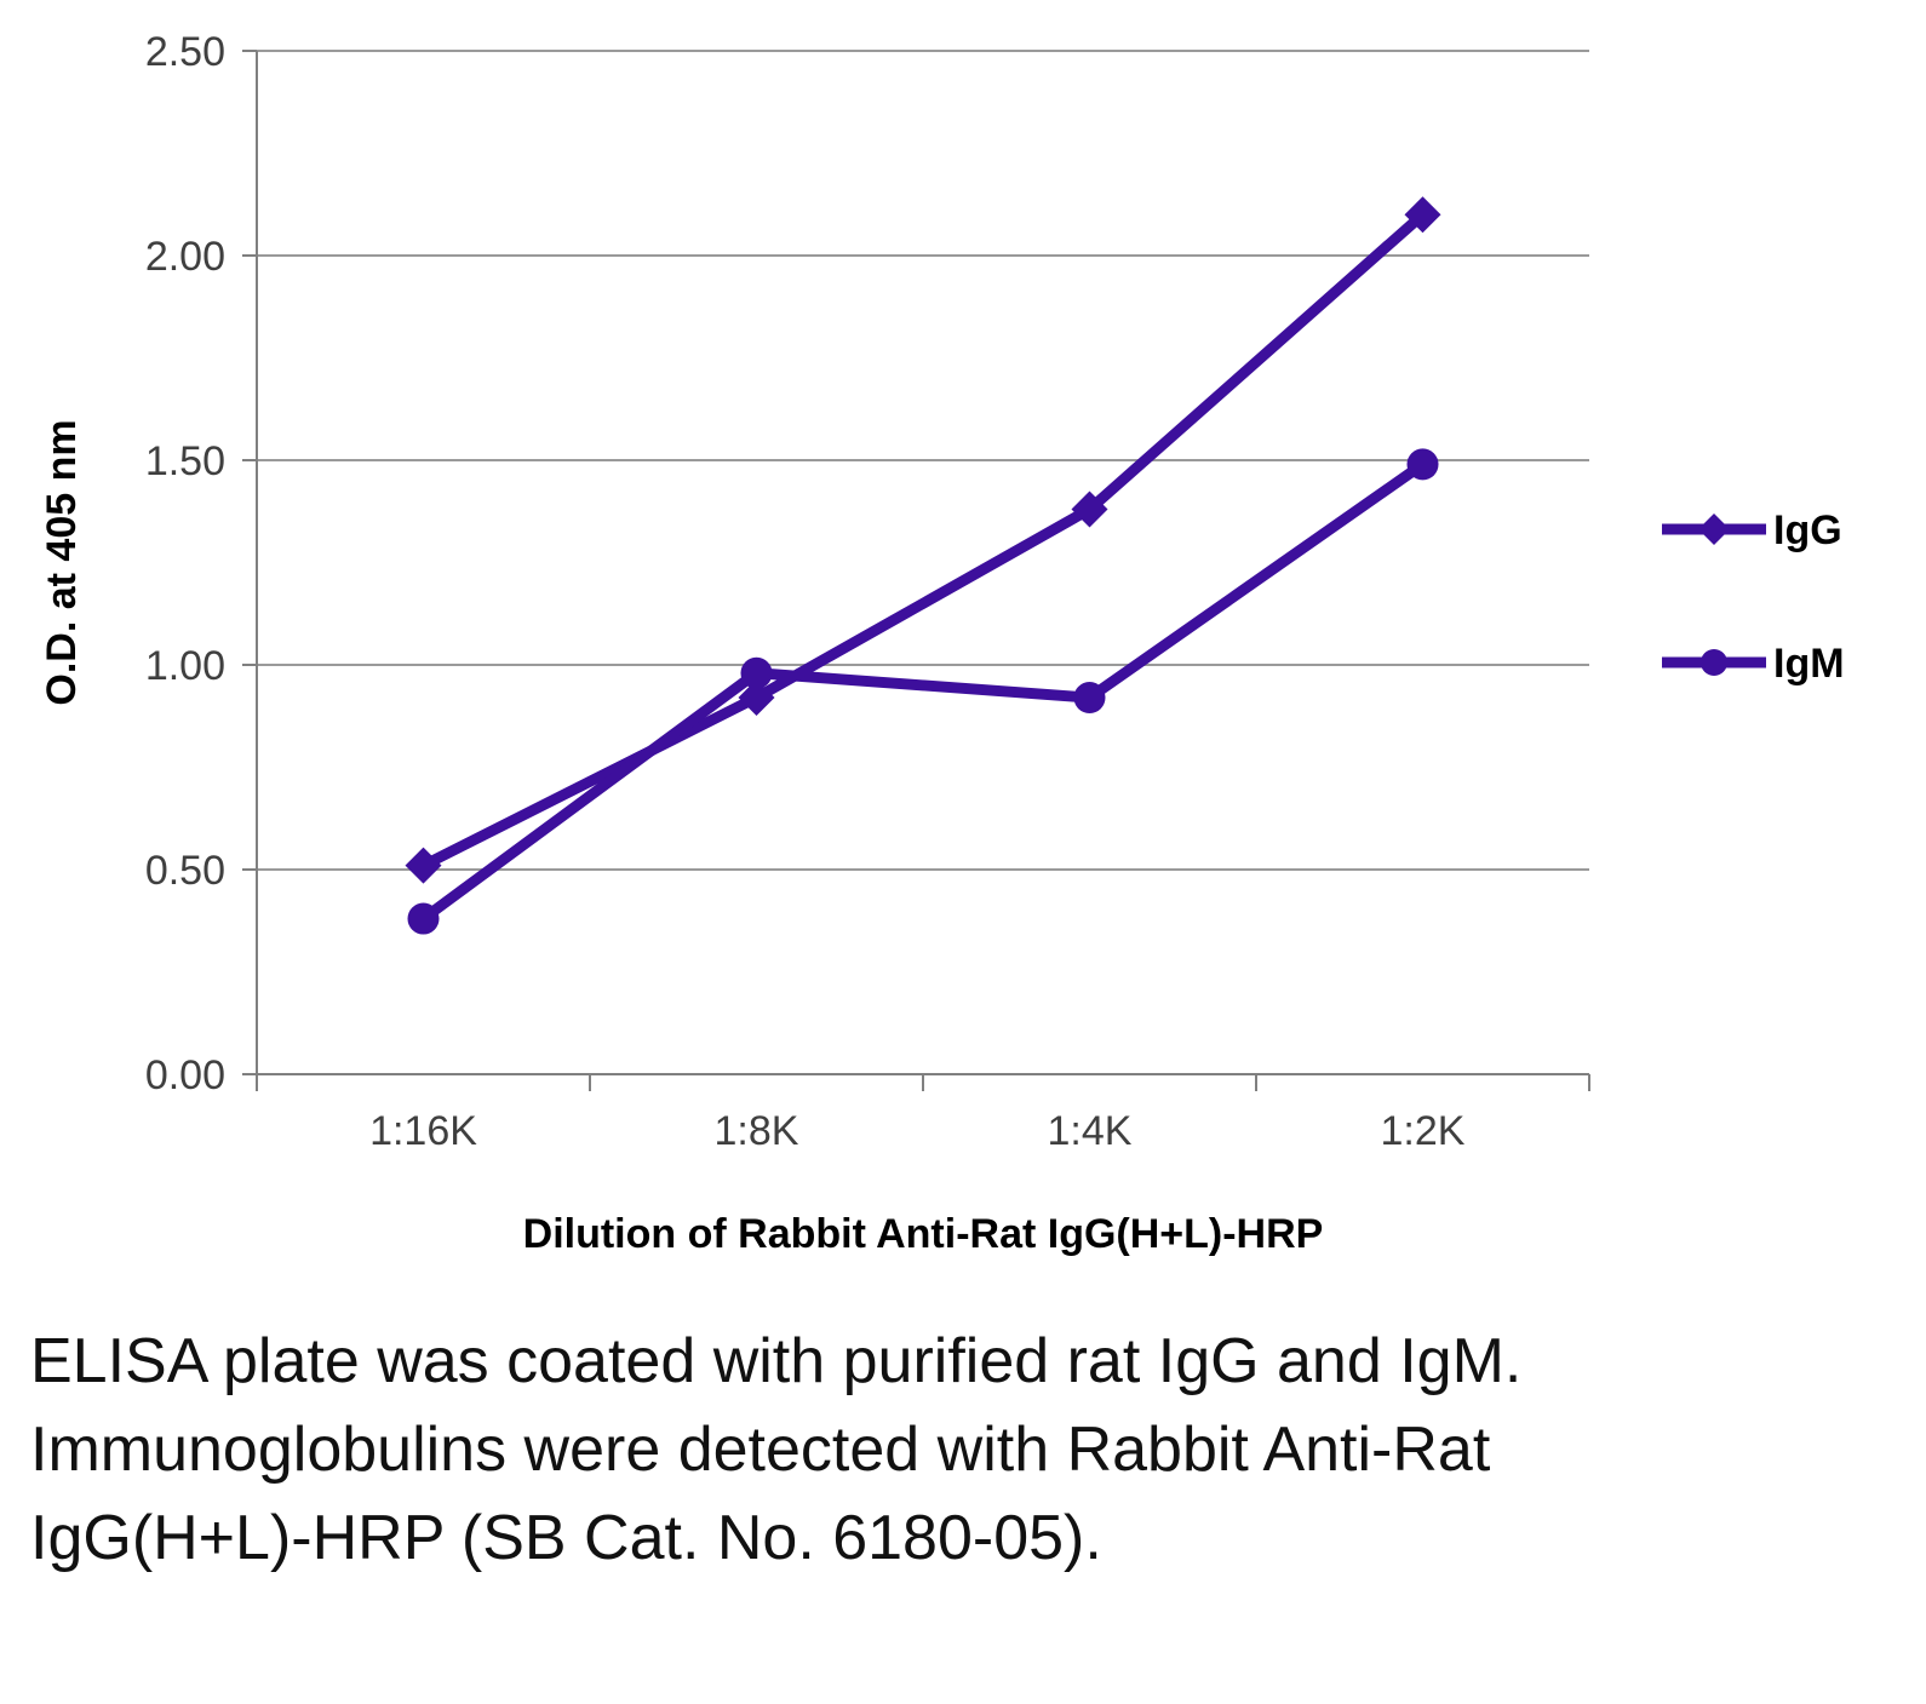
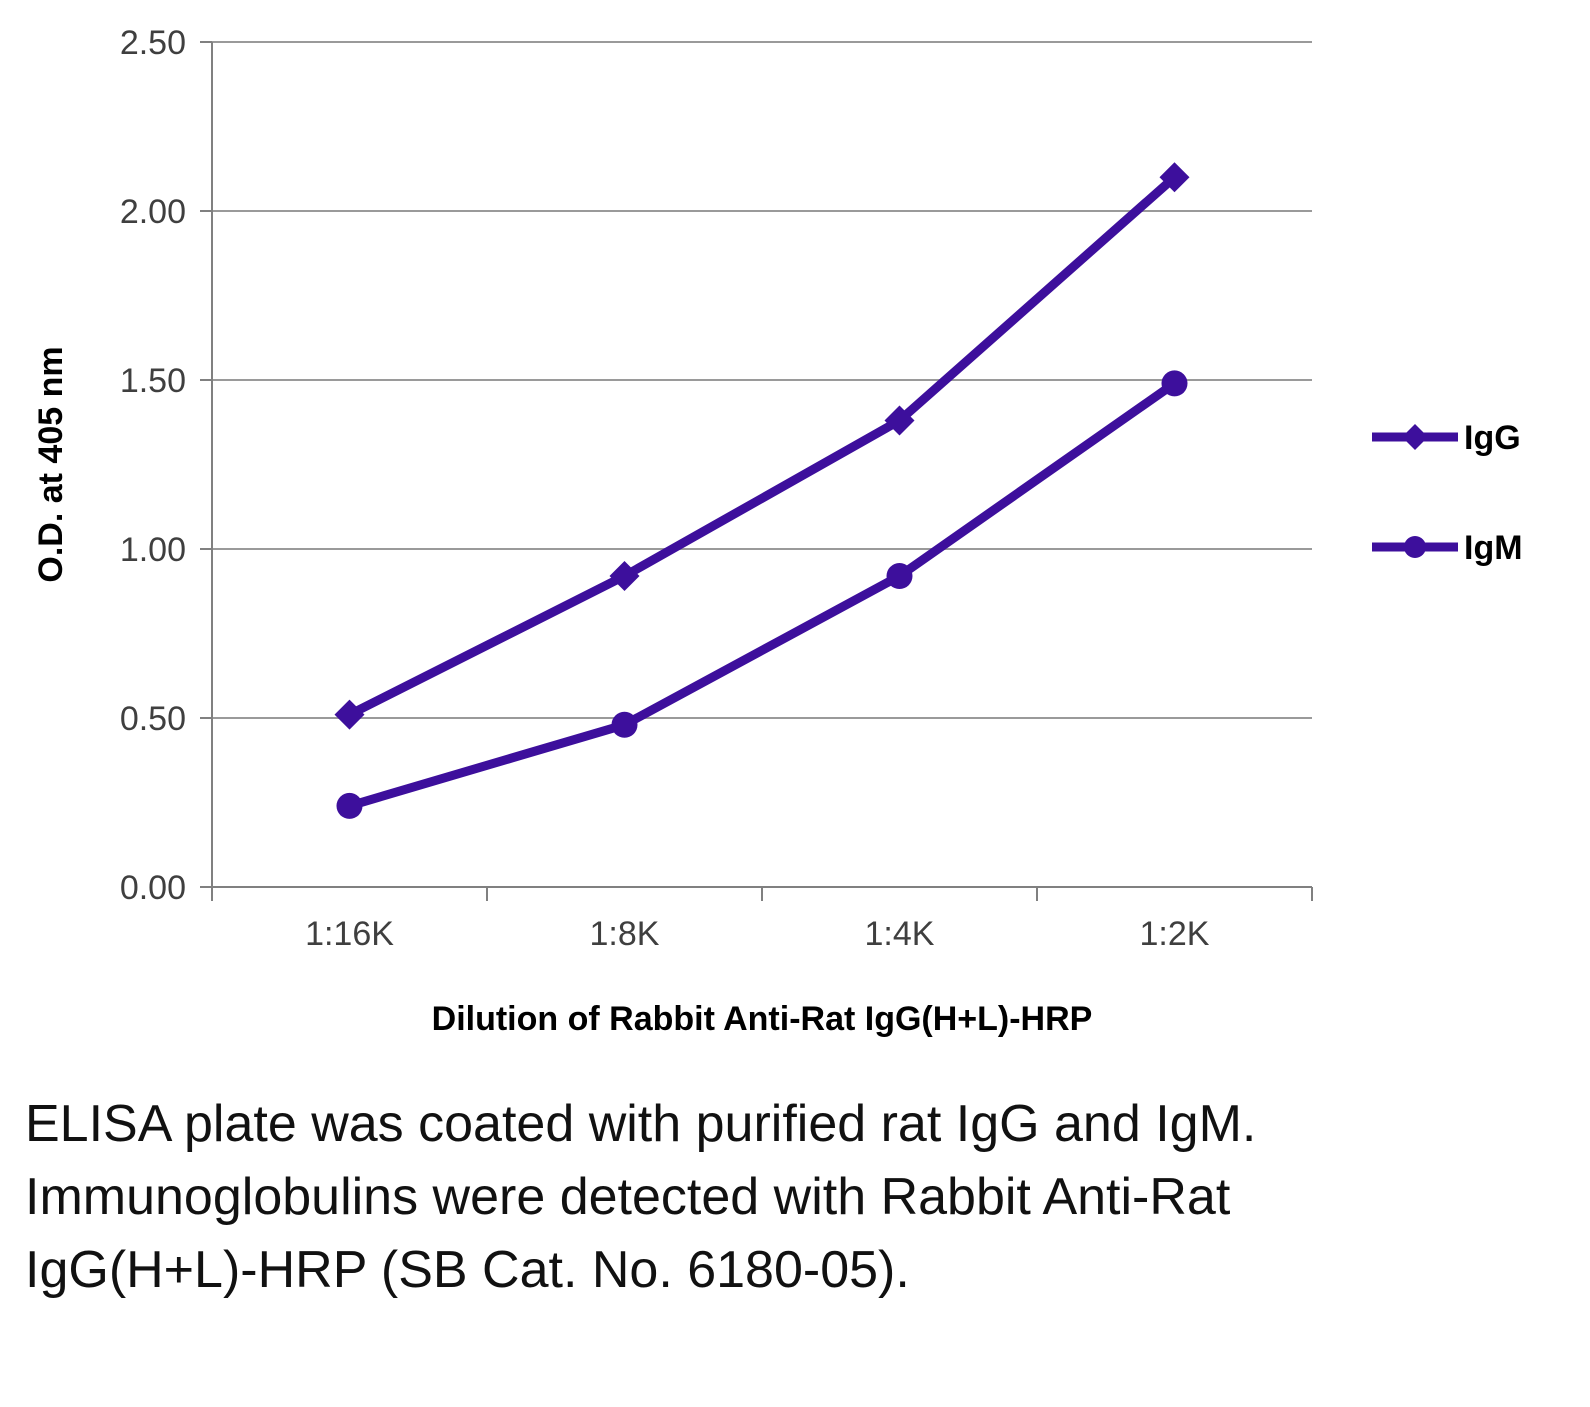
IgM/1:16K: 0.38 -> 0.24
IgM/1:8K: 0.98 -> 0.48
